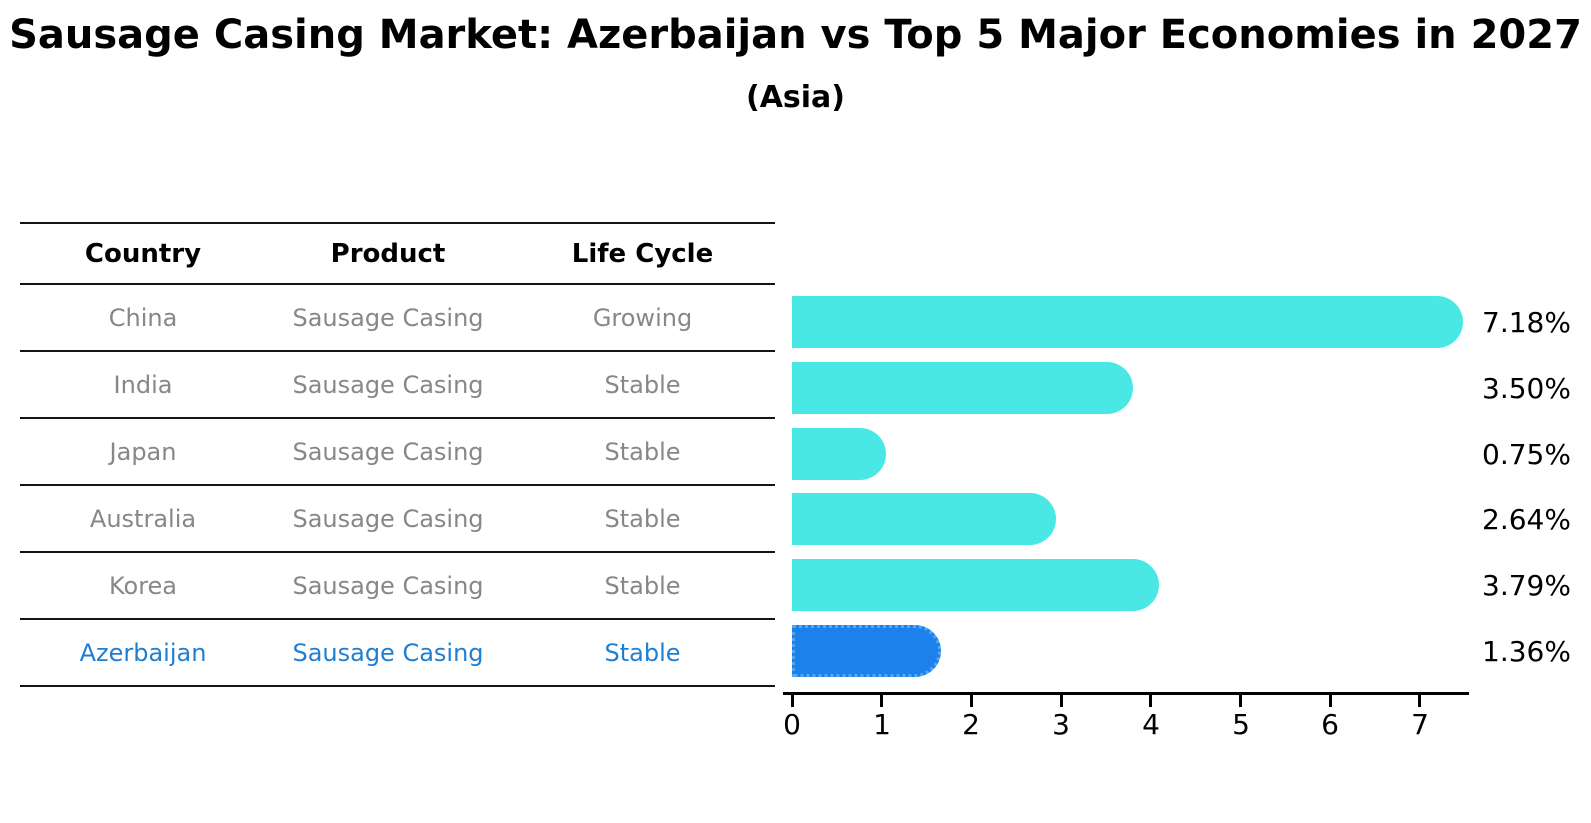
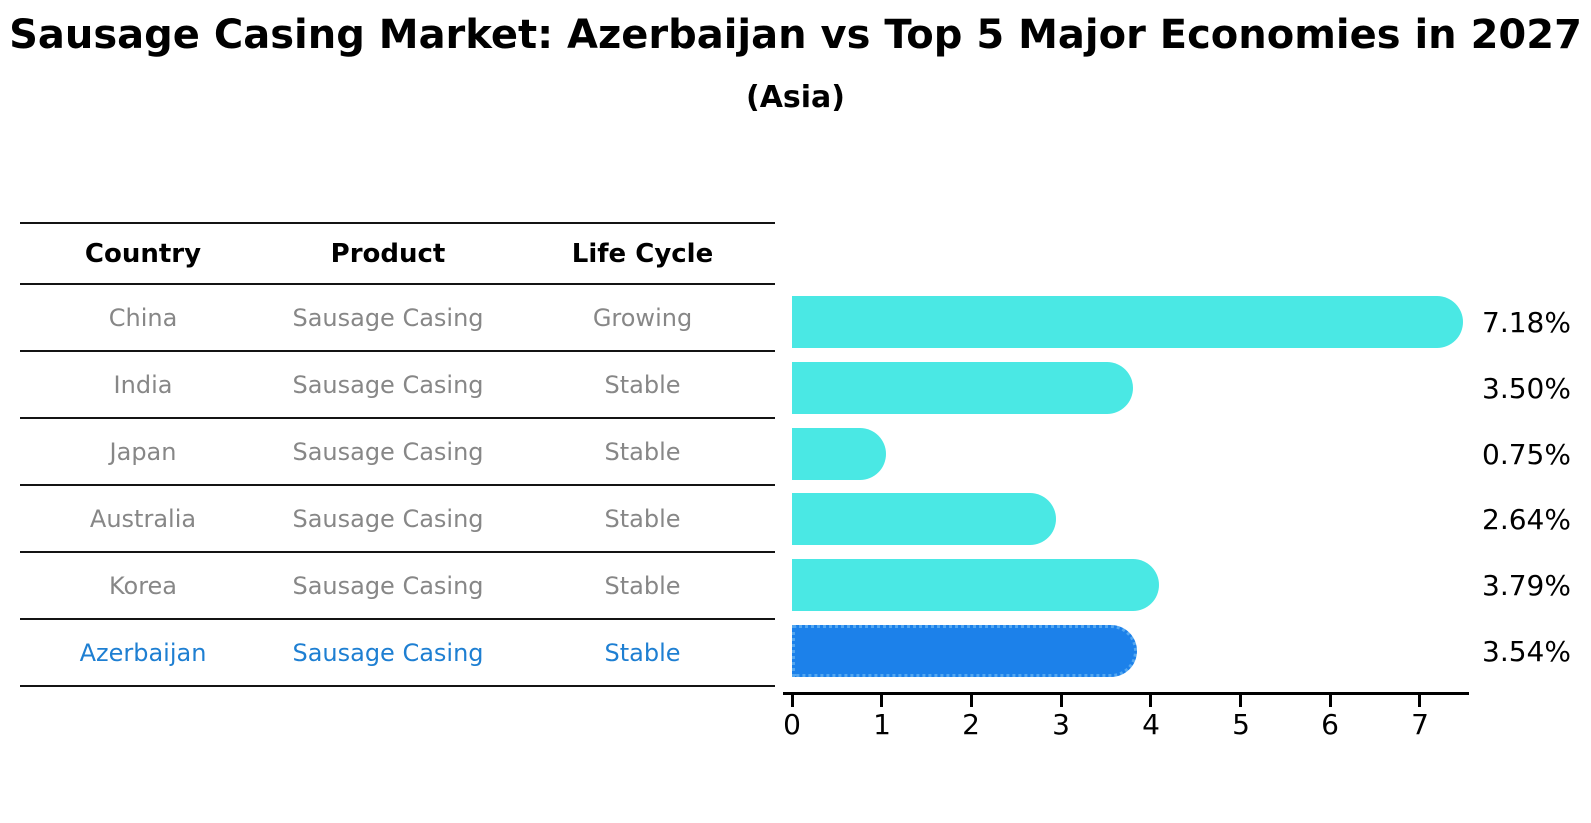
Azerbaijan: 1.36% -> 3.54%
